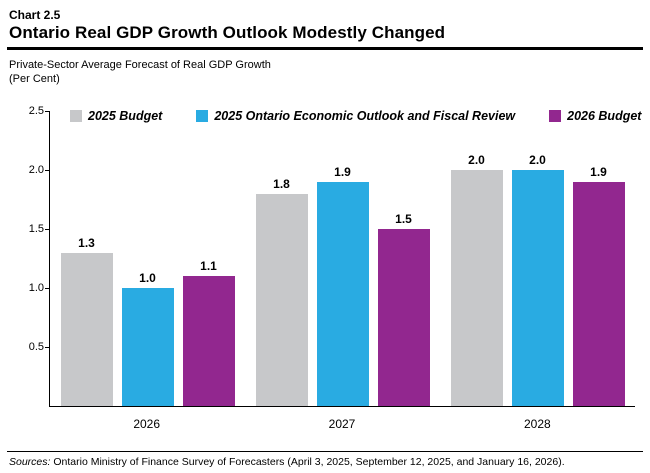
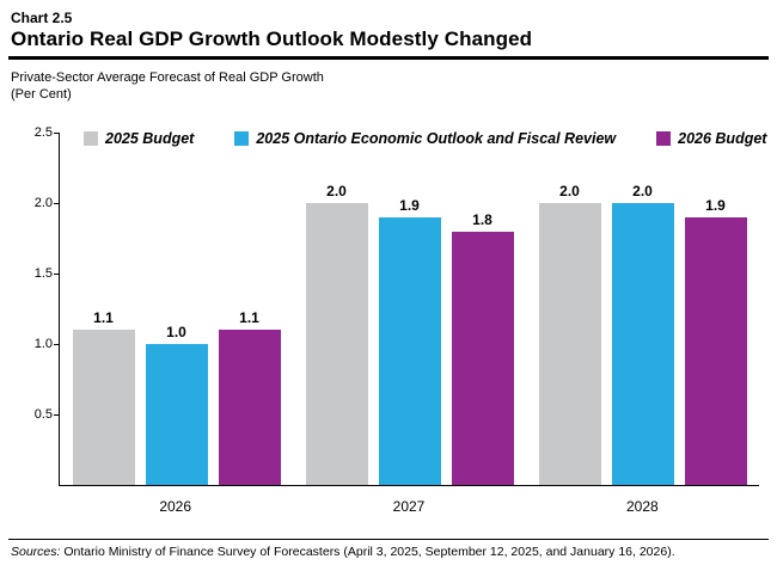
2025 Budget/2026: 1.3 -> 1.1
2025 Budget/2027: 1.8 -> 2.0
2026 Budget/2027: 1.5 -> 1.8
